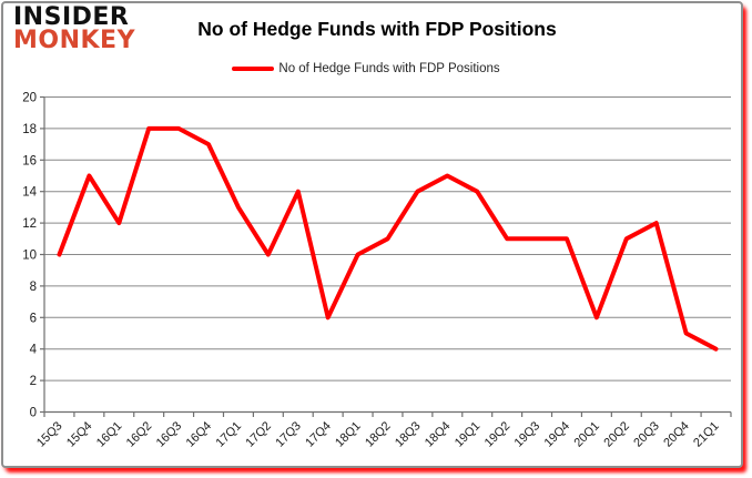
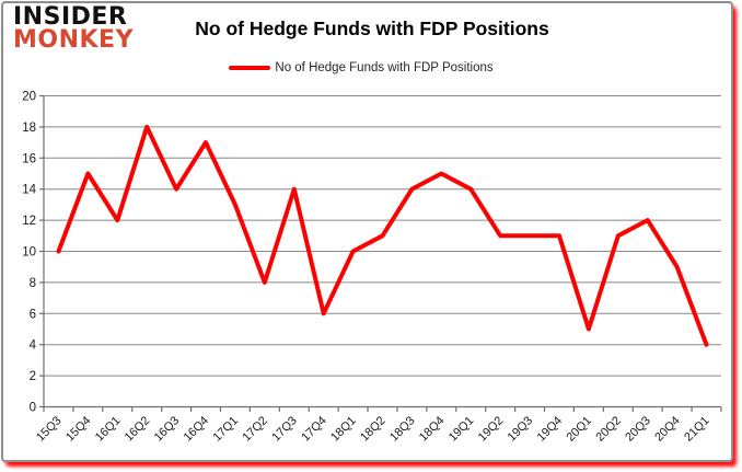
16Q3: 18 -> 14
17Q2: 10 -> 8
20Q1: 6 -> 5
20Q4: 5 -> 9
